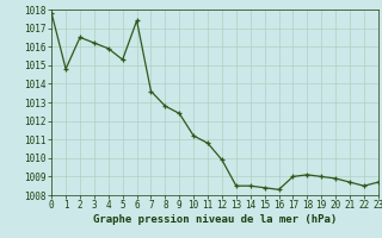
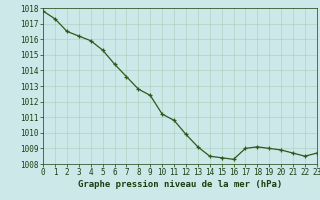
1: 1014.8 -> 1017.3
6: 1017.4 -> 1014.4
13: 1008.5 -> 1009.1
